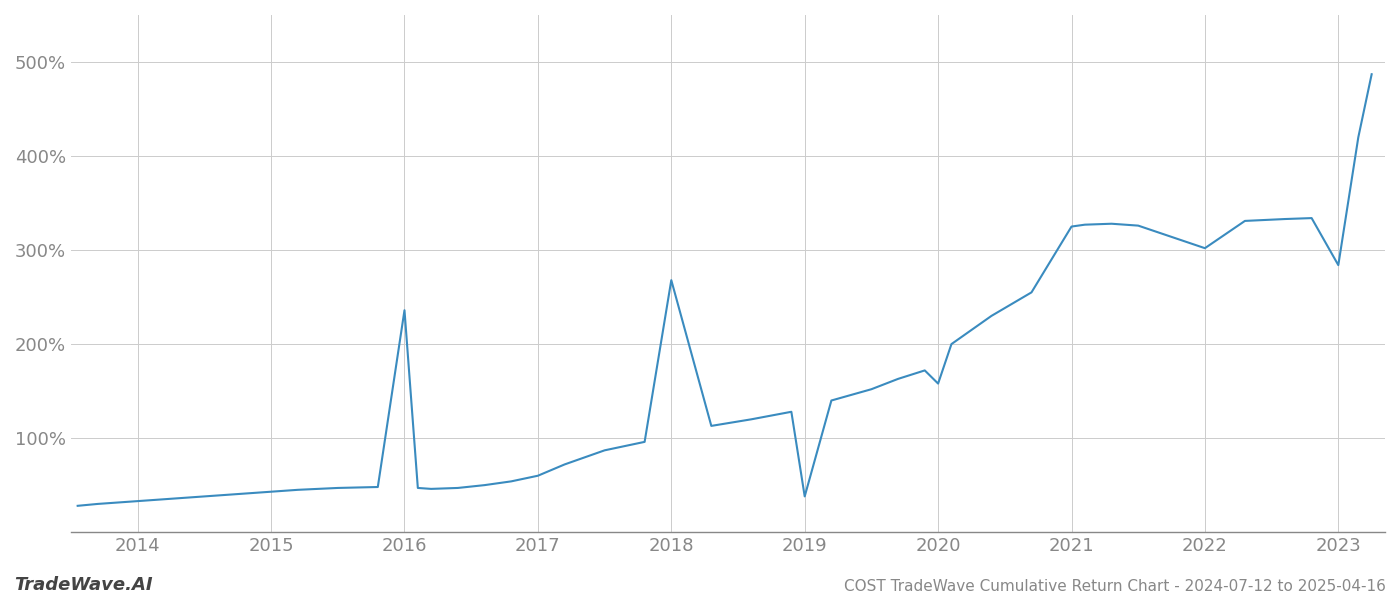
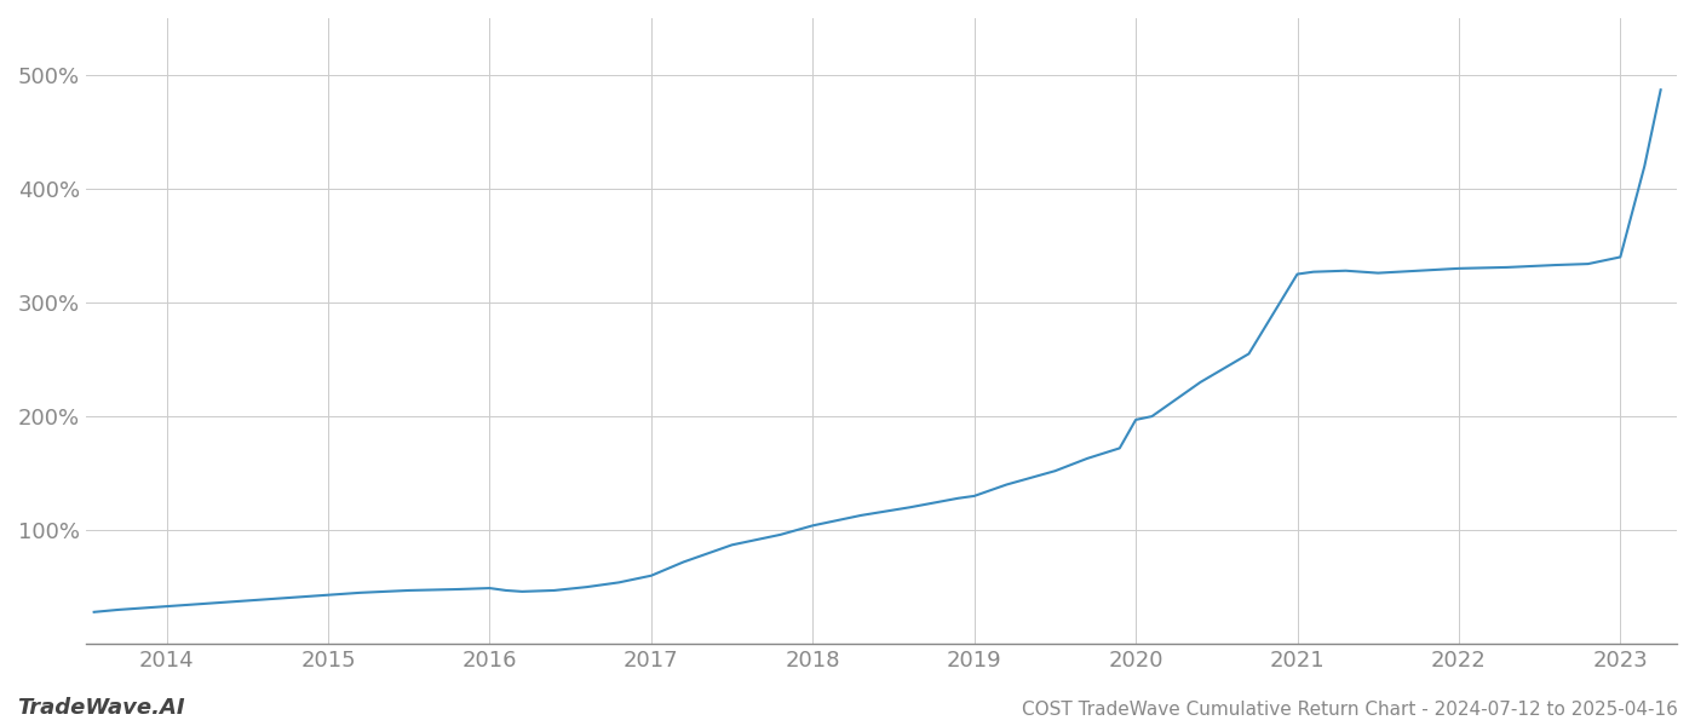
2016: 236% -> 49%
2018: 268% -> 104%
2019: 38% -> 130%
2020: 158% -> 197%
2022: 302% -> 330%
2023: 284% -> 340%
